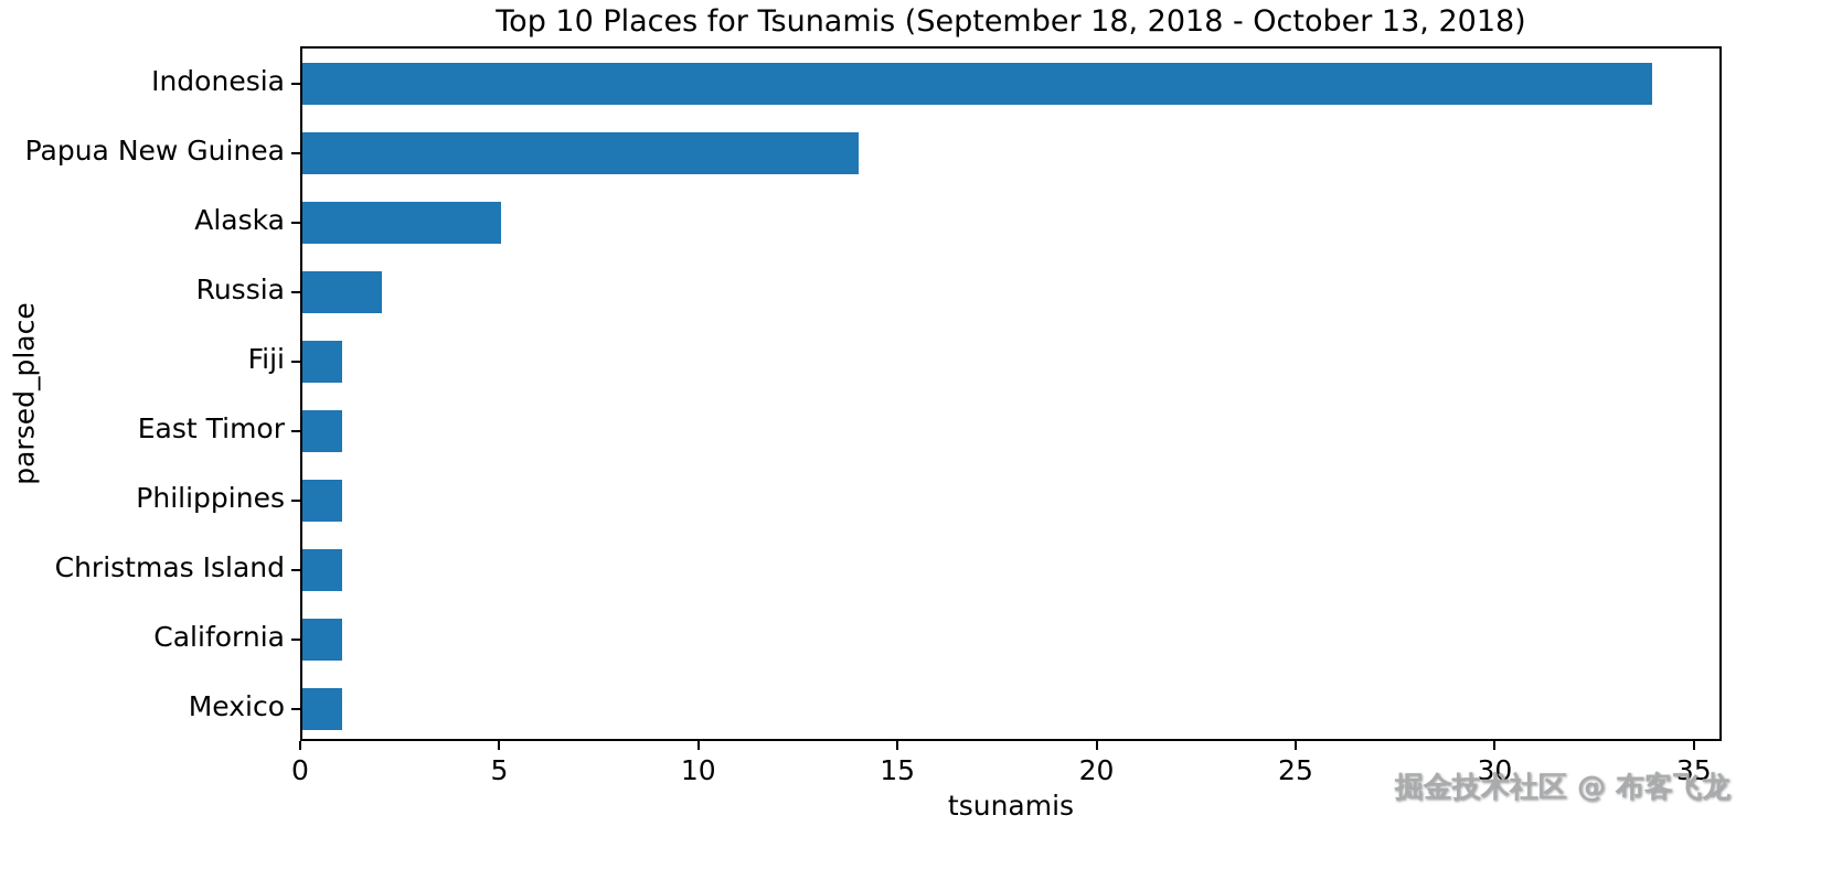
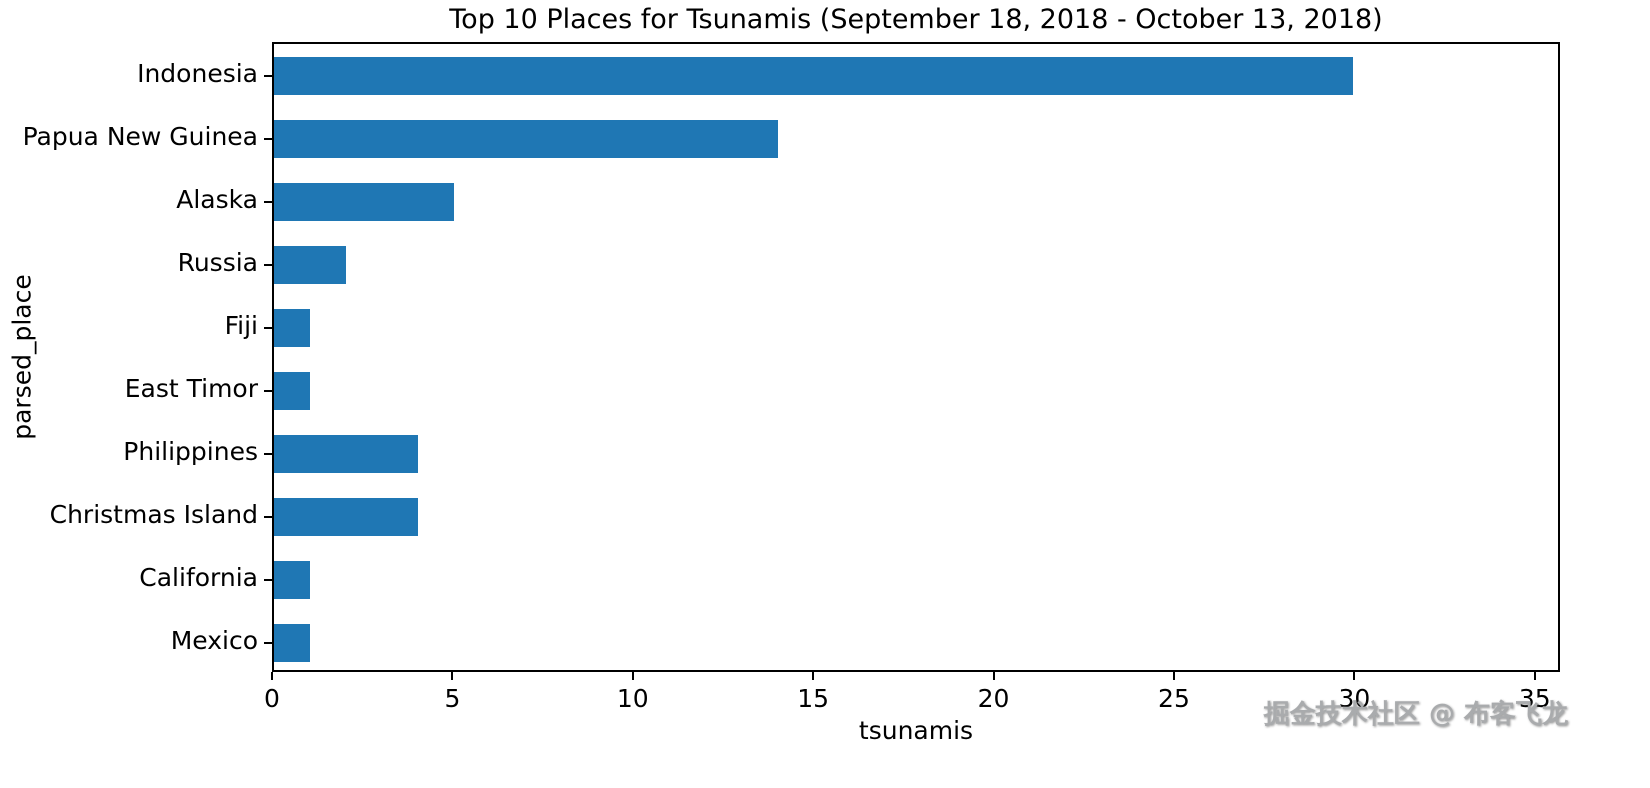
Indonesia: 34 -> 30
Philippines: 1 -> 4
Christmas Island: 1 -> 4
